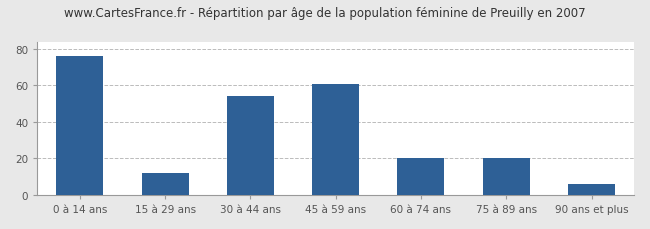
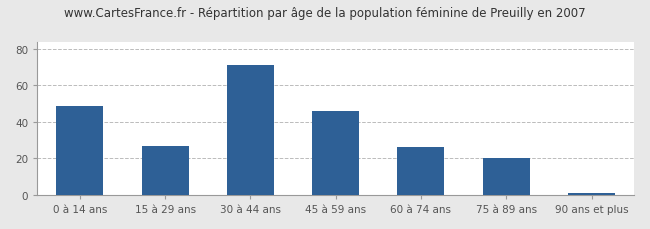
0 à 14 ans: 76 -> 49
15 à 29 ans: 12 -> 27
30 à 44 ans: 54 -> 71
45 à 59 ans: 61 -> 46
60 à 74 ans: 20 -> 26
90 ans et plus: 6 -> 1
